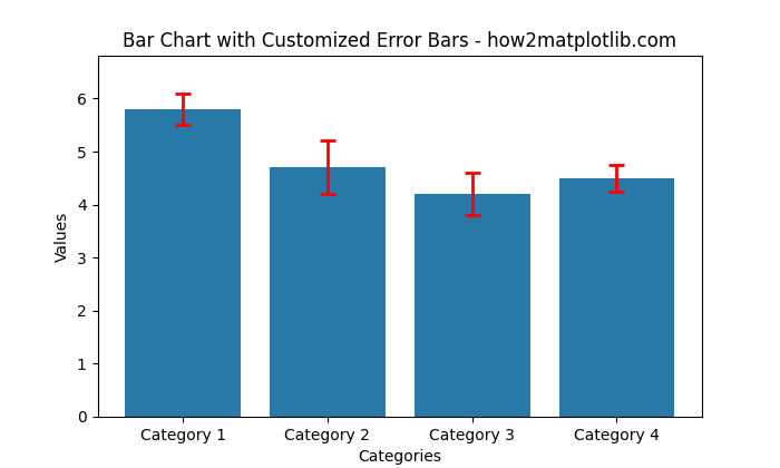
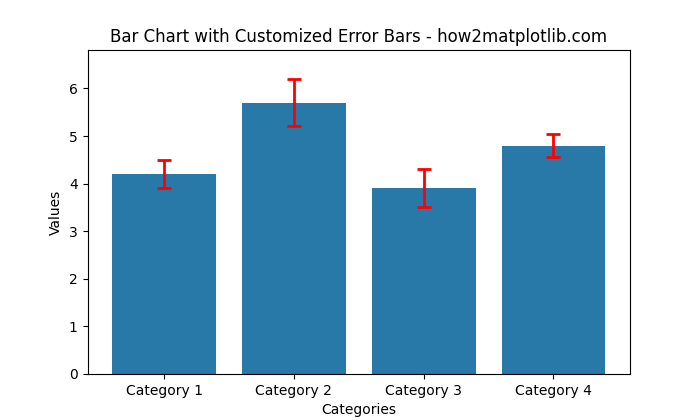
Category 1: 5.8 -> 4.2
Category 2: 4.7 -> 5.7
Category 3: 4.2 -> 3.9
Category 4: 4.5 -> 4.8
